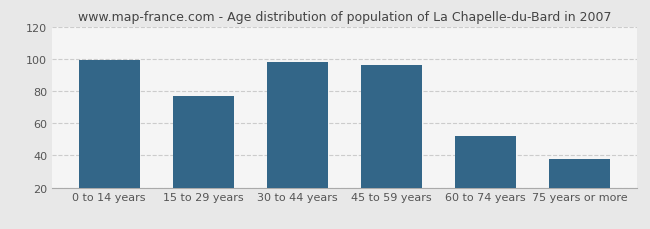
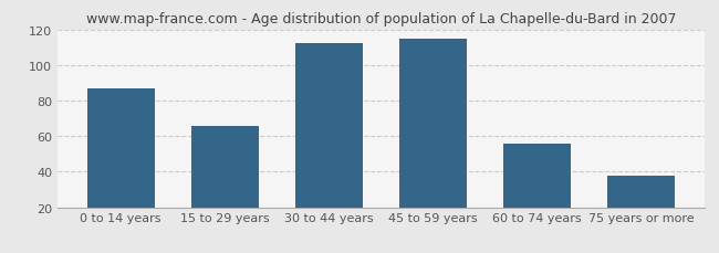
0 to 14 years: 99 -> 87
15 to 29 years: 77 -> 66
30 to 44 years: 98 -> 112
45 to 59 years: 96 -> 115
60 to 74 years: 52 -> 56
